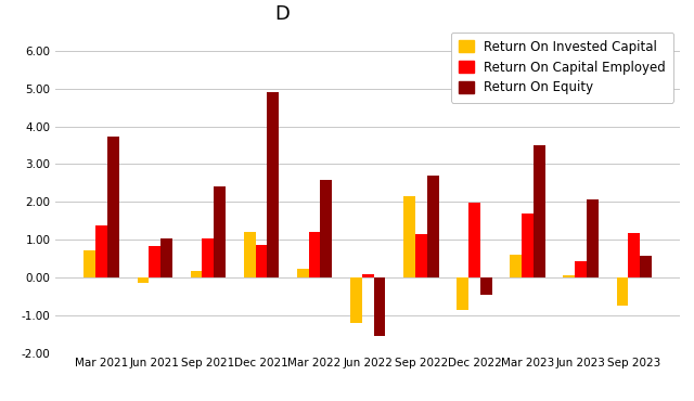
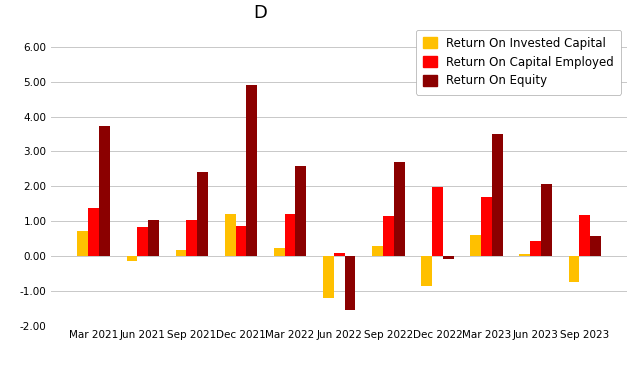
Return On Invested Capital/Sep 2022: 2.15 -> 0.28
Return On Equity/Dec 2022: -0.45 -> -0.10
